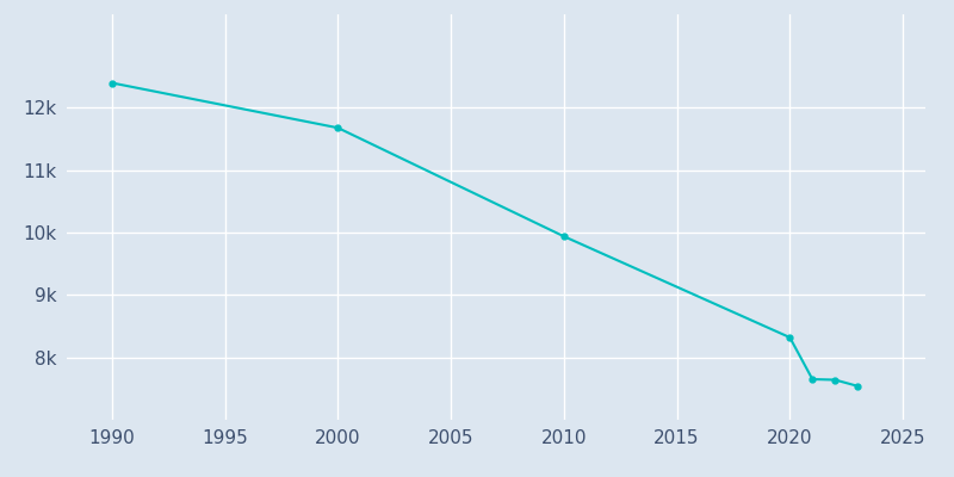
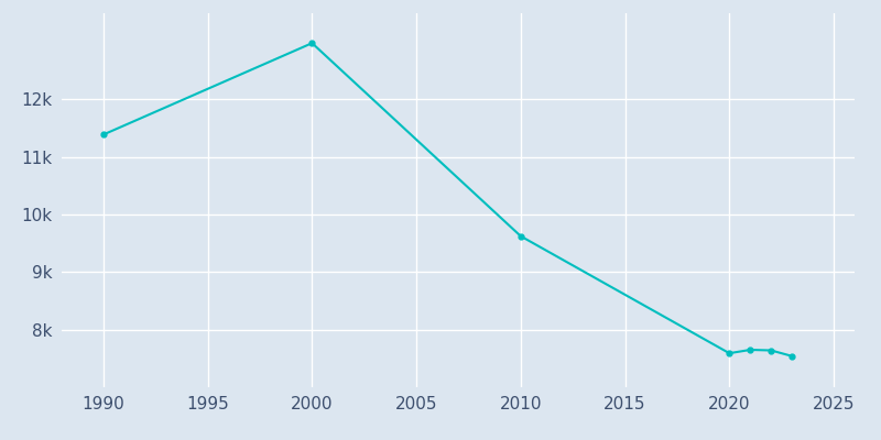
1990: 12.40k -> 11.39k
2000: 11.68k -> 12.98k
2010: 9.94k -> 9.62k
2020: 8.32k -> 7.59k
